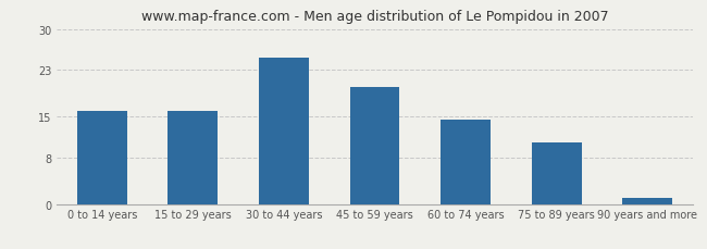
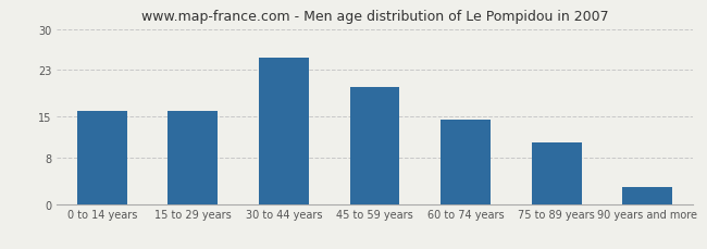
90 years and more: 1.0 -> 3.0
